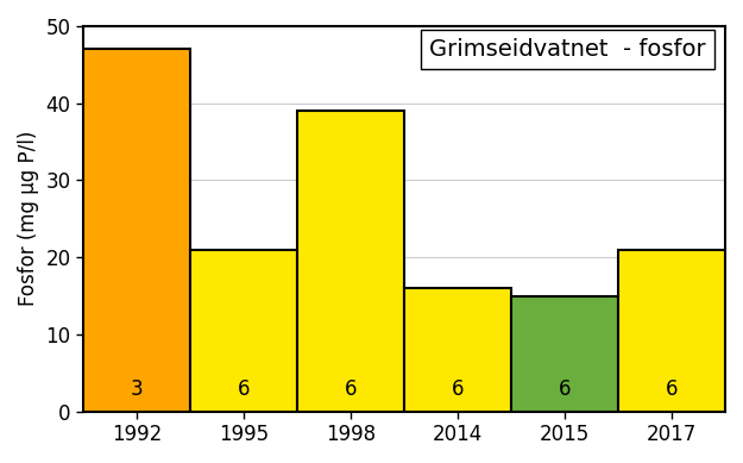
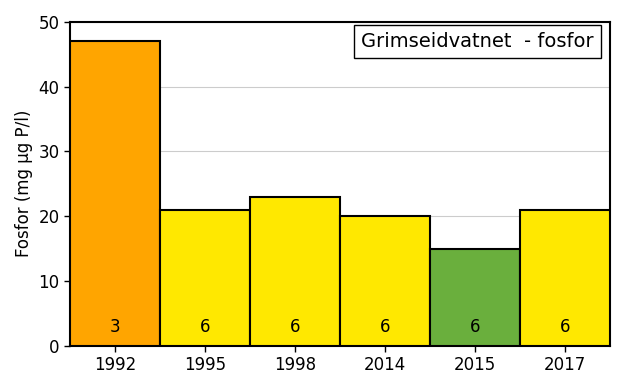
1998: 39 -> 23
2014: 16 -> 20
